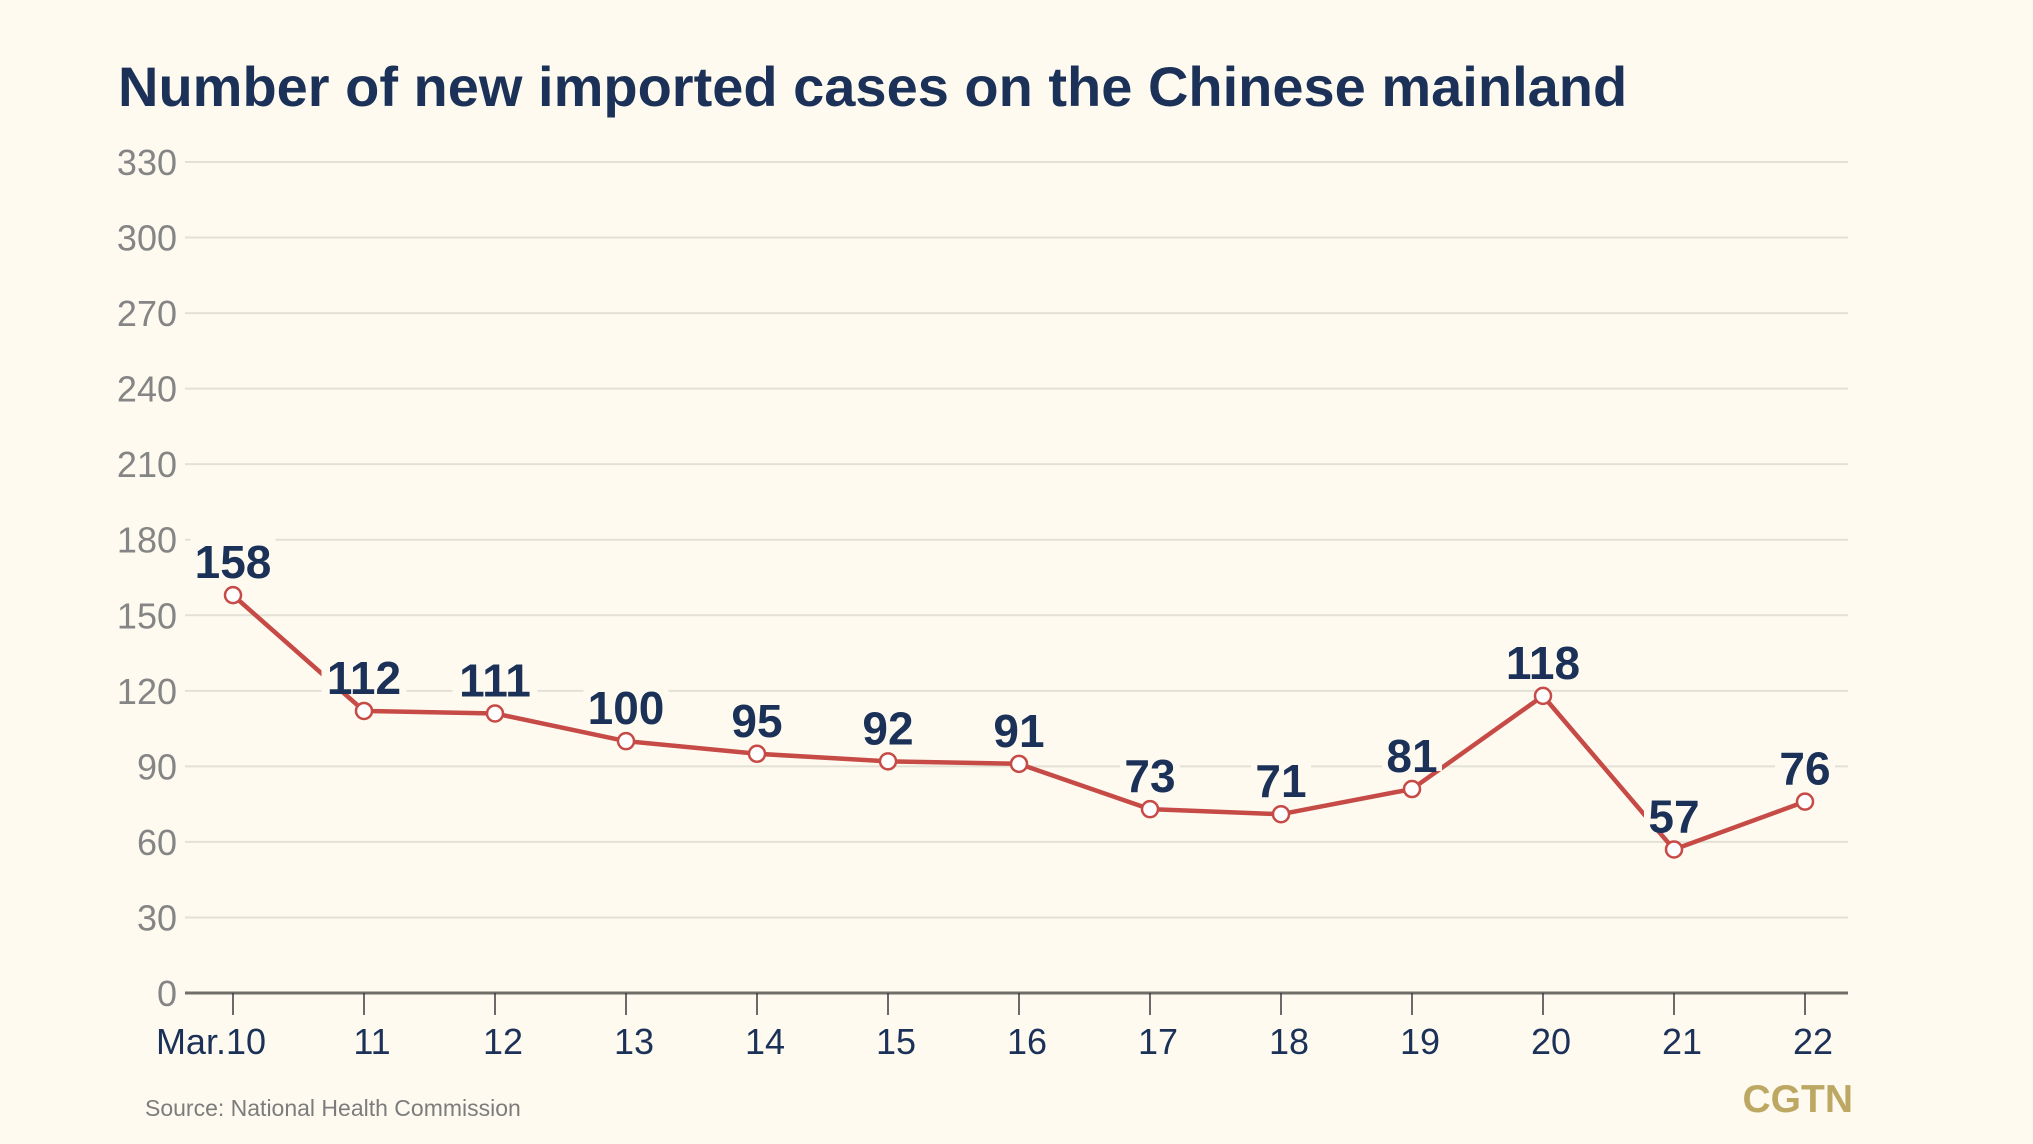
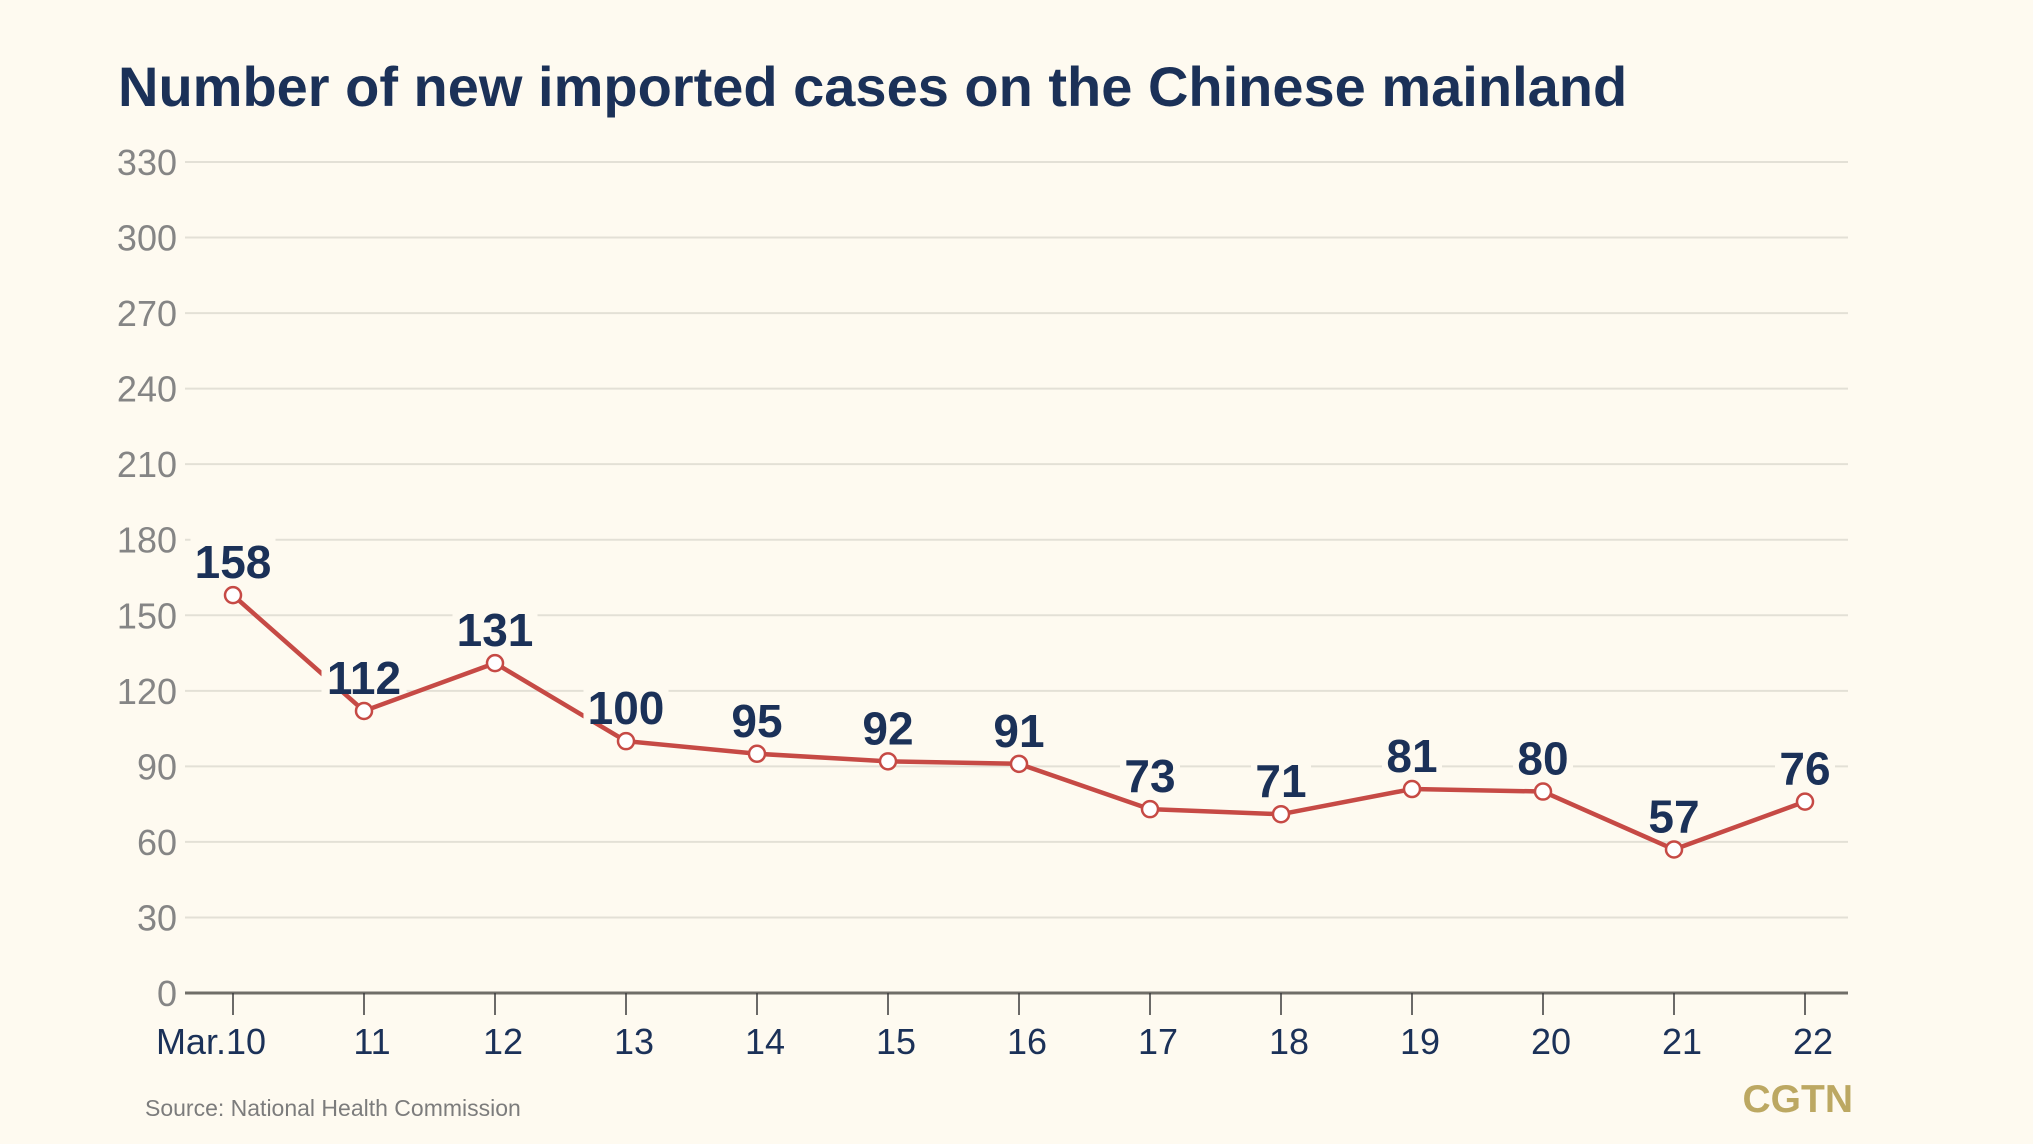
12: 111 -> 131
20: 118 -> 80
